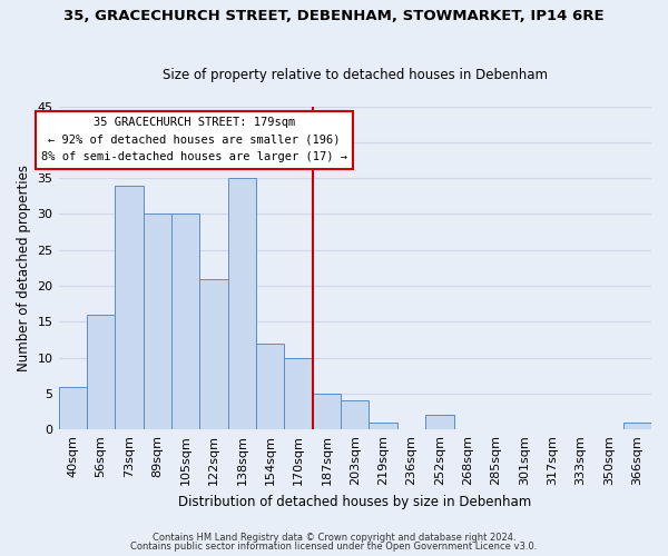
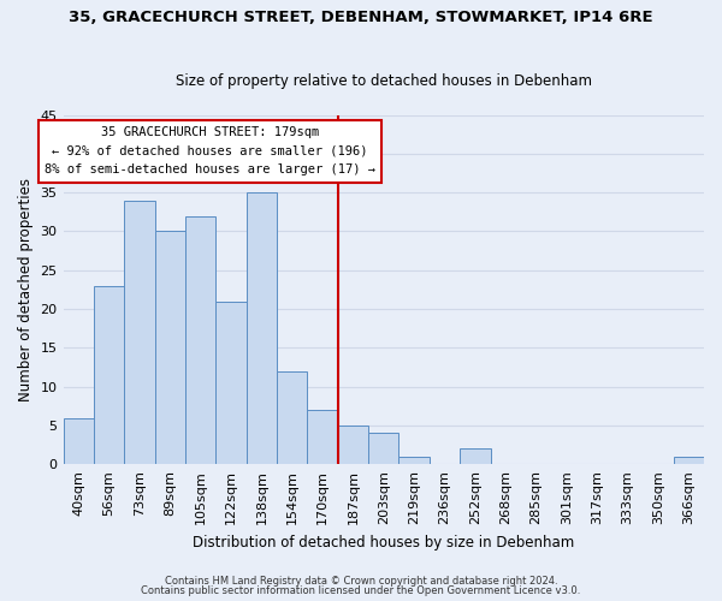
56sqm: 16 -> 23
105sqm: 30 -> 32
170sqm: 10 -> 7
